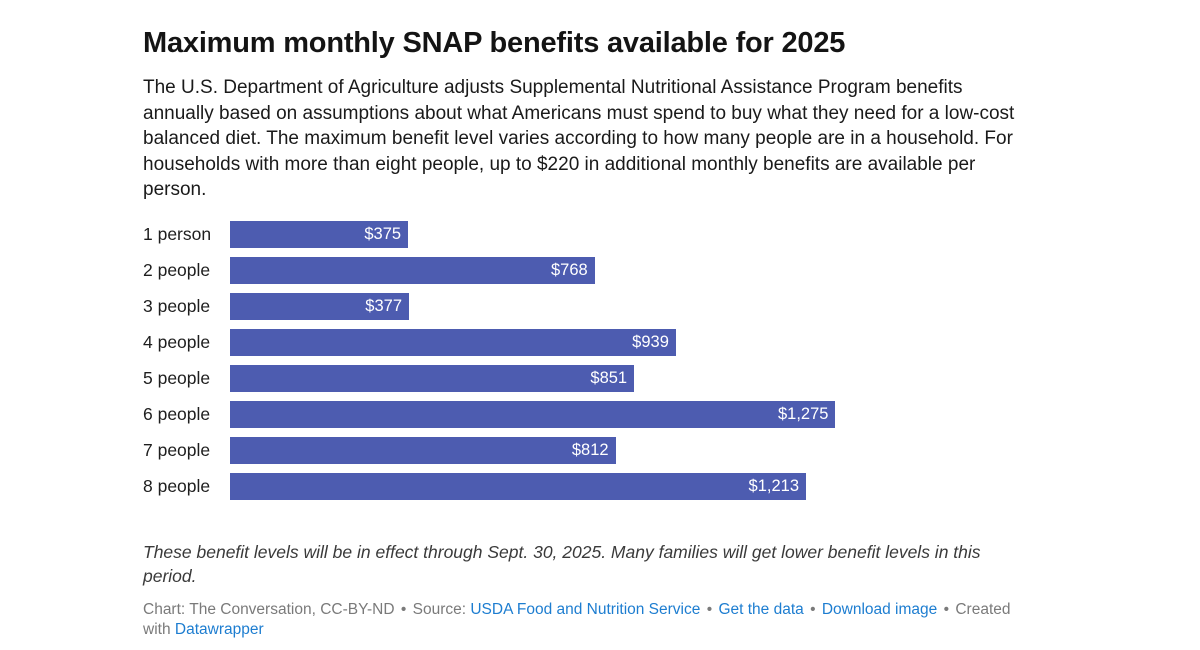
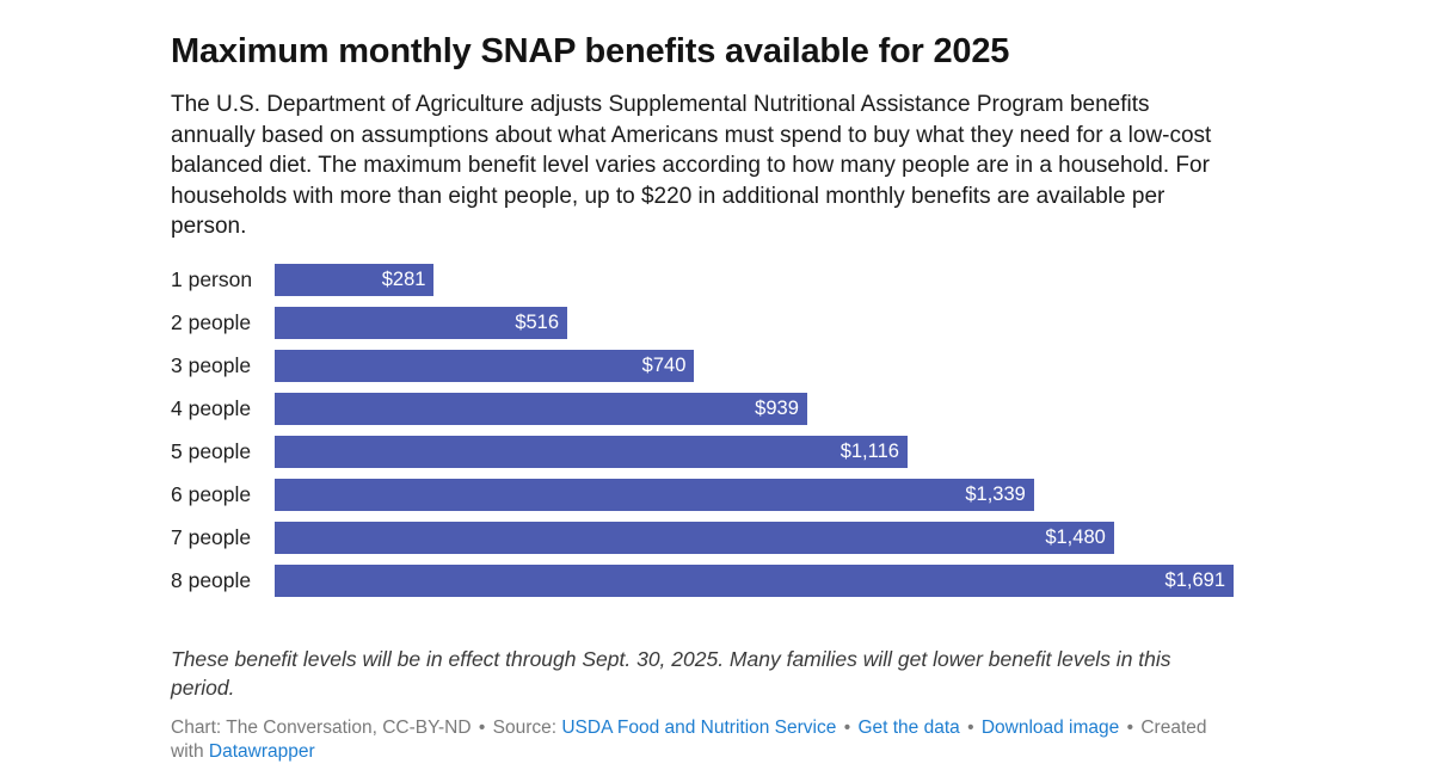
1 person: $375 -> $281
2 people: $768 -> $516
3 people: $377 -> $740
5 people: $851 -> $1,116
6 people: $1,275 -> $1,339
7 people: $812 -> $1,480
8 people: $1,213 -> $1,691
